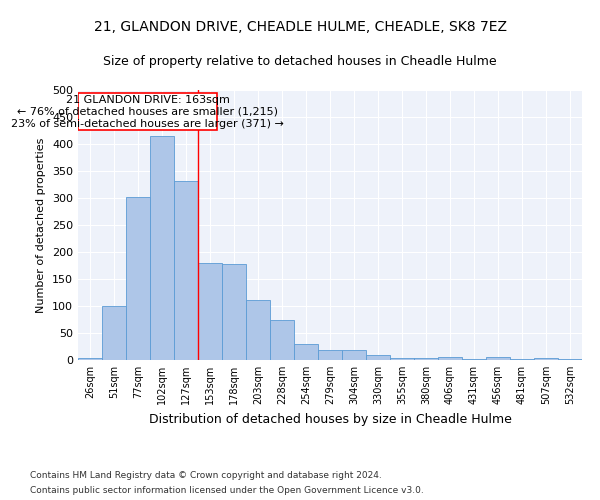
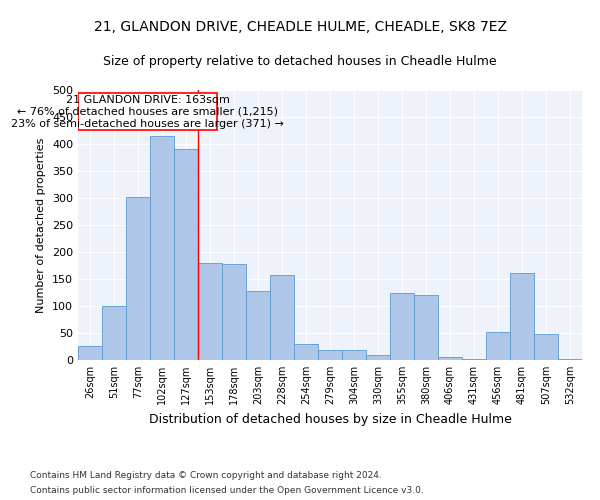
26sqm: 4 -> 26
127sqm: 331 -> 390
203sqm: 111 -> 128
228sqm: 75 -> 158
355sqm: 4 -> 124
380sqm: 4 -> 120
456sqm: 6 -> 52
481sqm: 1 -> 162
507sqm: 3 -> 48
